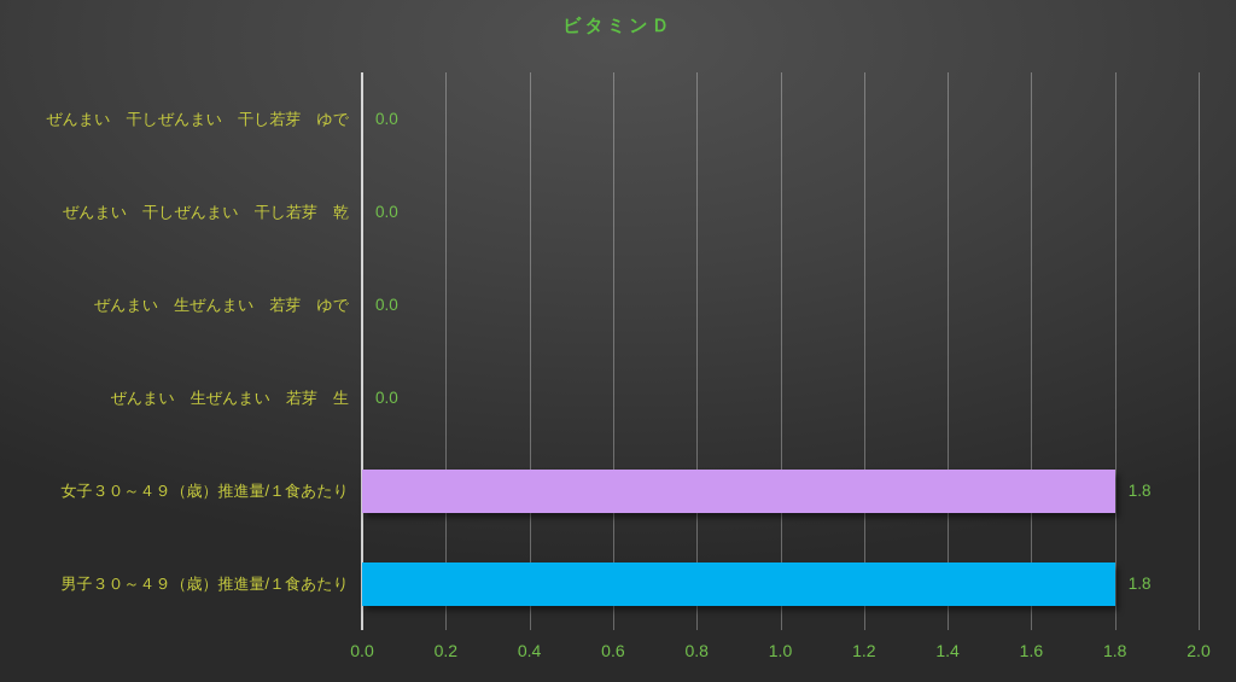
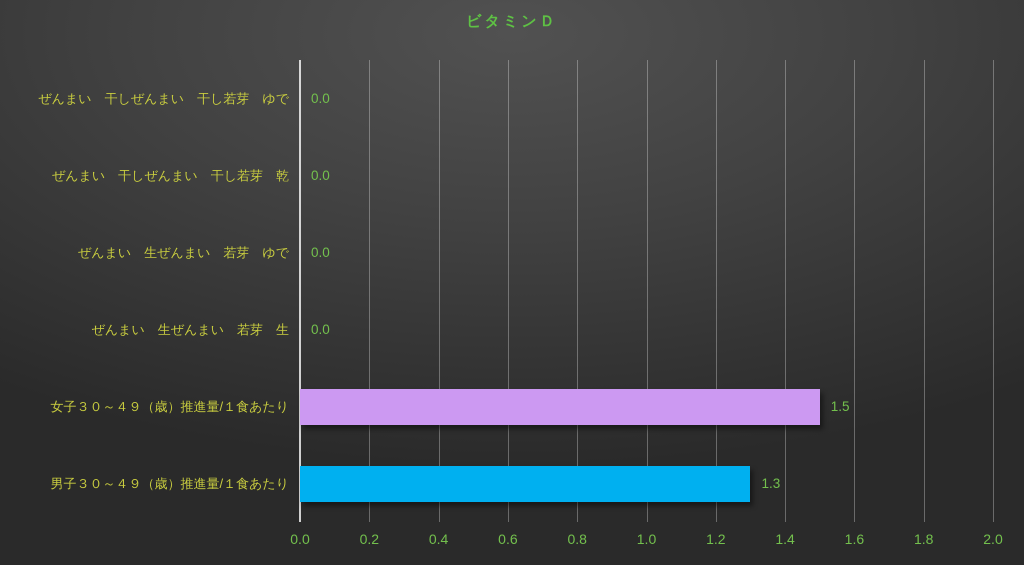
女子３０～４９（歳）推進量/１食あたり: 1.8 -> 1.5
男子３０～４９（歳）推進量/１食あたり: 1.8 -> 1.3
